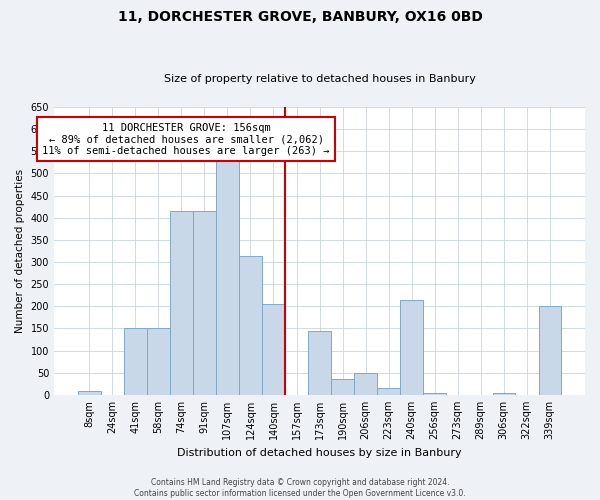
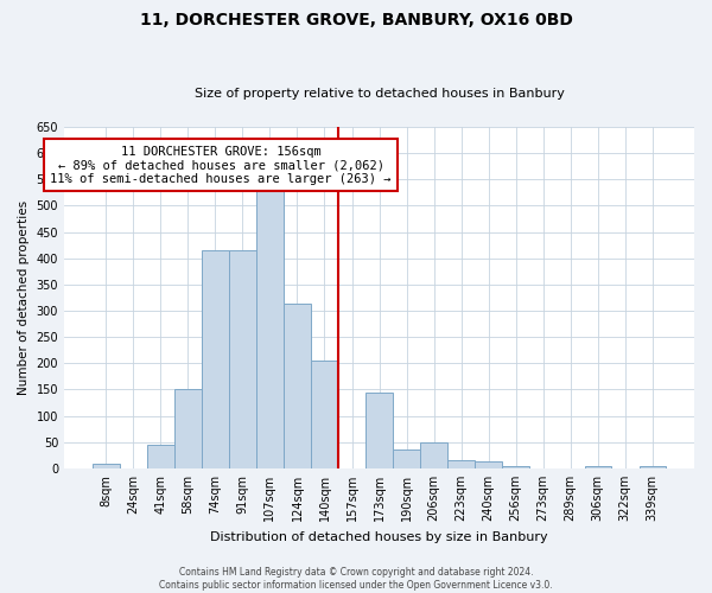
41sqm: 150 -> 44
240sqm: 215 -> 14
339sqm: 200 -> 4
